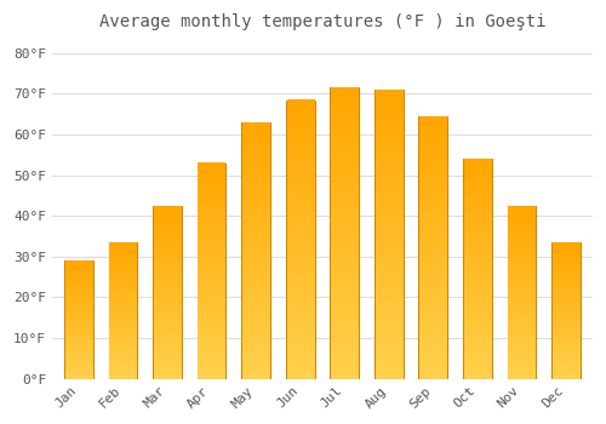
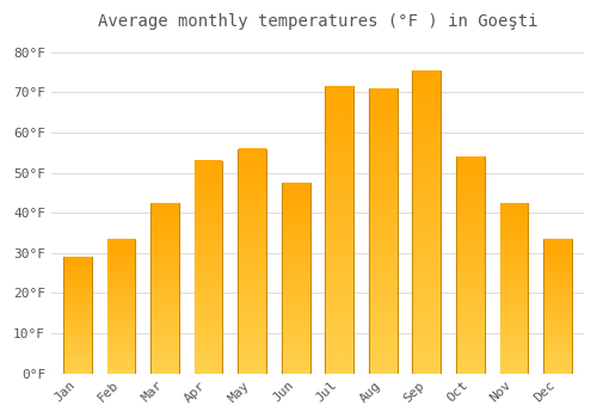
May: 63.0°F -> 56.0°F
Jun: 68.5°F -> 47.5°F
Sep: 64.5°F -> 75.5°F
